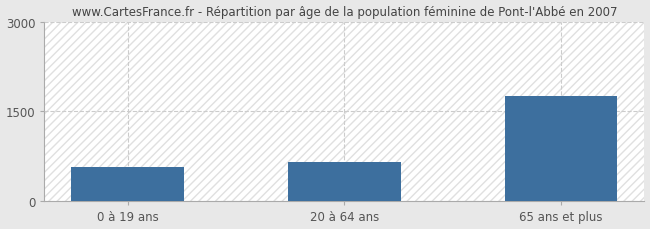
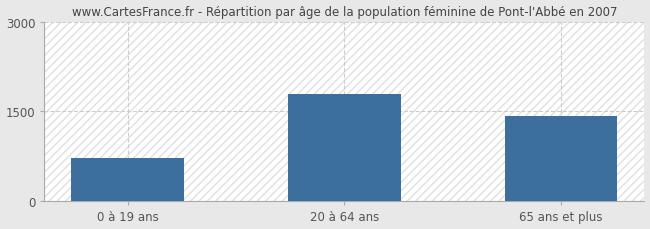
0 à 19 ans: 580 -> 730
20 à 64 ans: 660 -> 1790
65 ans et plus: 1760 -> 1420
